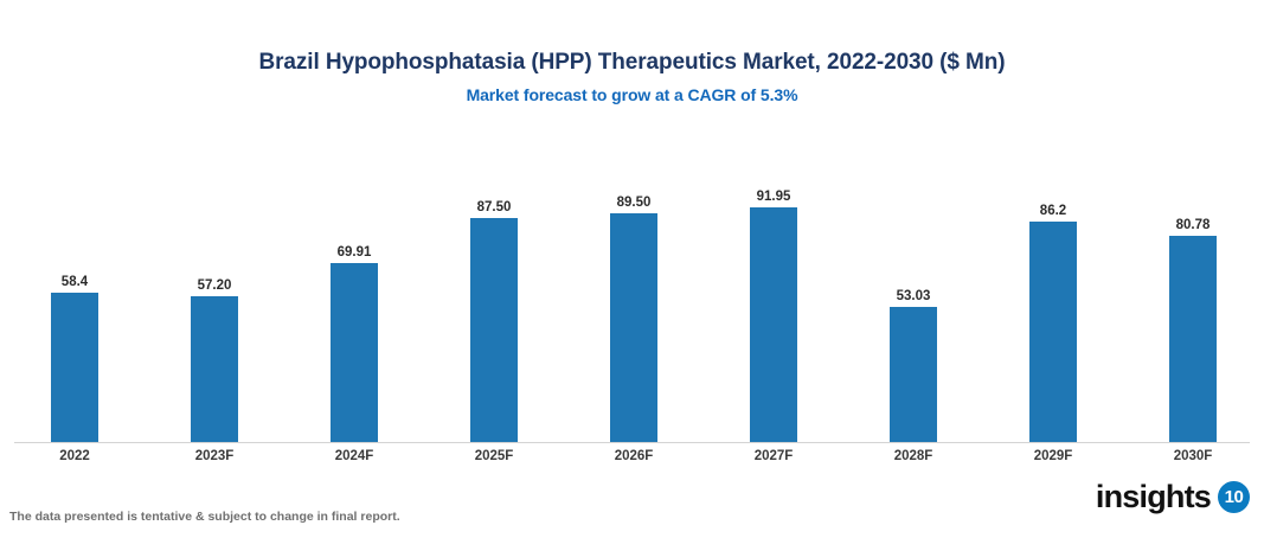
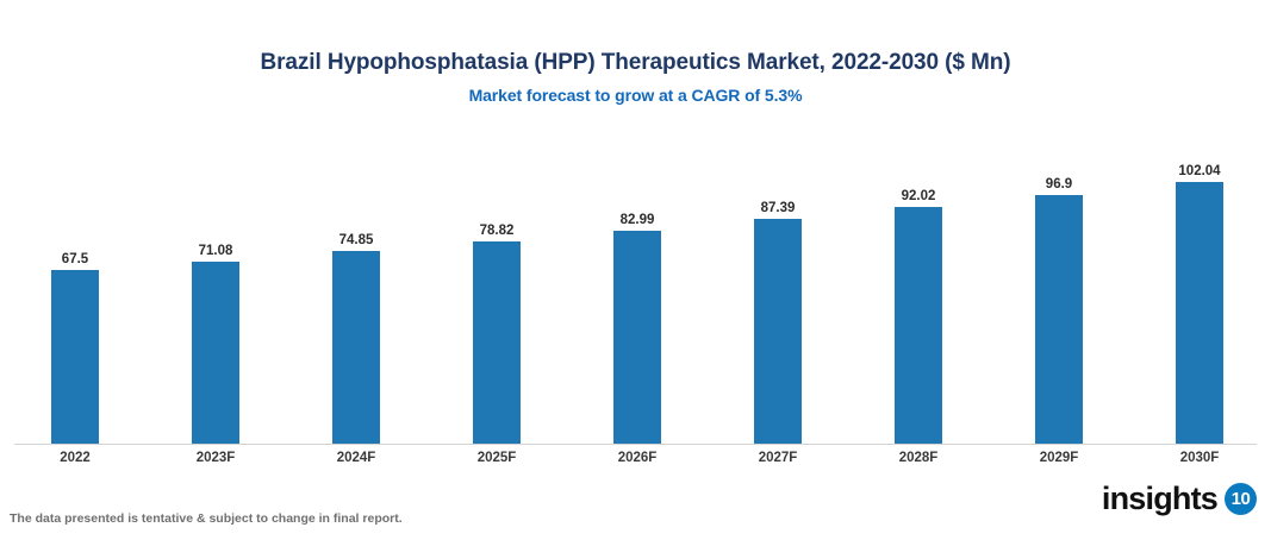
2022: 58.4 -> 67.5
2023F: 57.20 -> 71.08
2024F: 69.91 -> 74.85
2025F: 87.50 -> 78.82
2026F: 89.50 -> 82.99
2027F: 91.95 -> 87.39
2028F: 53.03 -> 92.02
2029F: 86.2 -> 96.9
2030F: 80.78 -> 102.04
